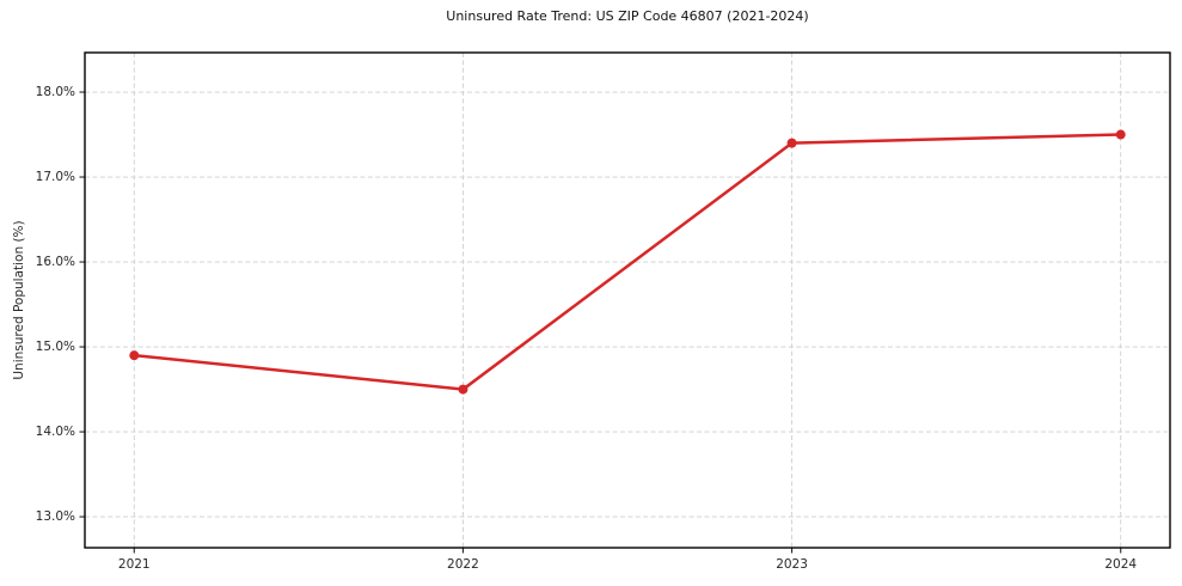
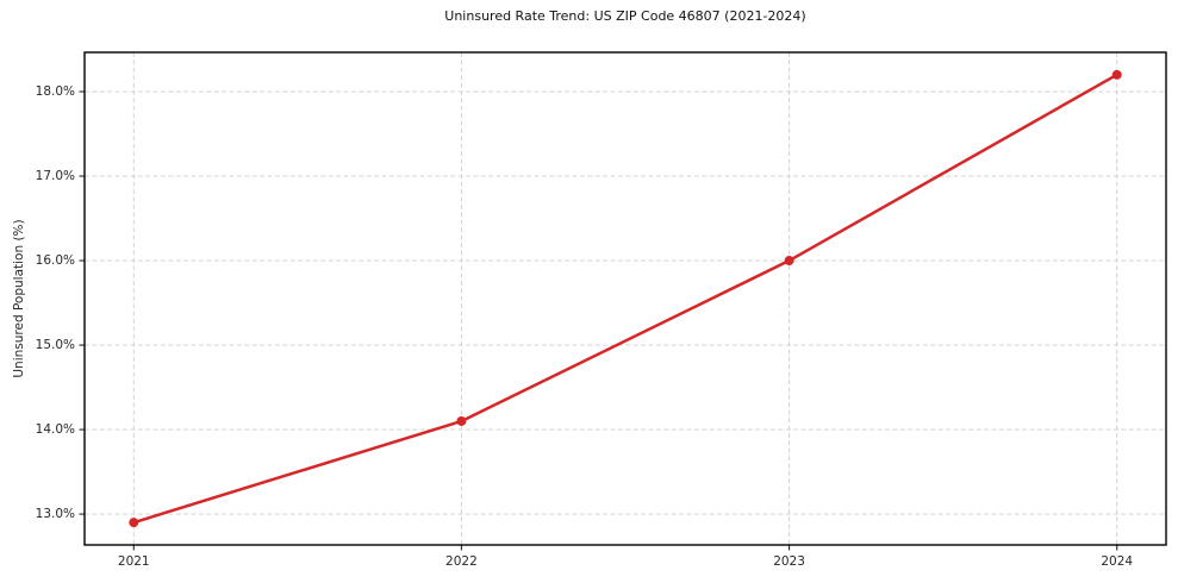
2021: 14.9% -> 12.9%
2022: 14.5% -> 14.1%
2023: 17.4% -> 16.0%
2024: 17.5% -> 18.2%
